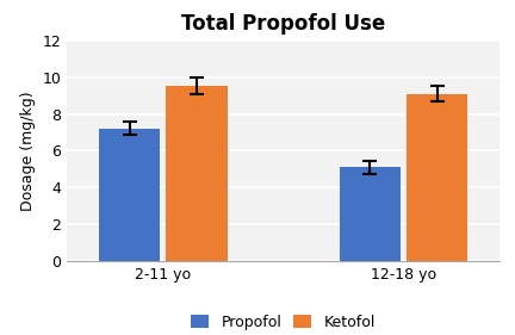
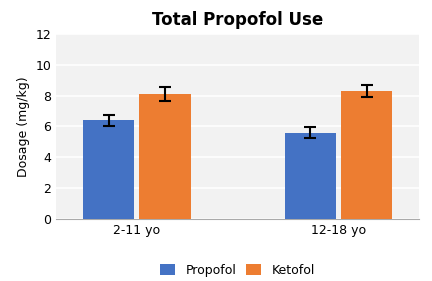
Propofol/2-11 yo: 7.2 -> 6.4
Ketofol/2-11 yo: 9.6 -> 8.1
Propofol/12-18 yo: 5.1 -> 5.6
Ketofol/12-18 yo: 9.1 -> 8.3
